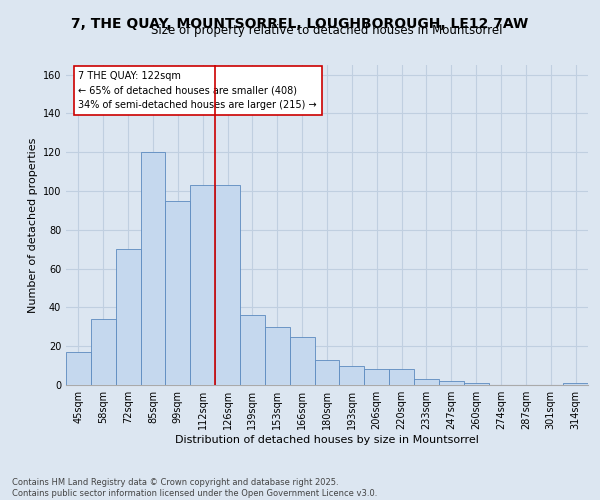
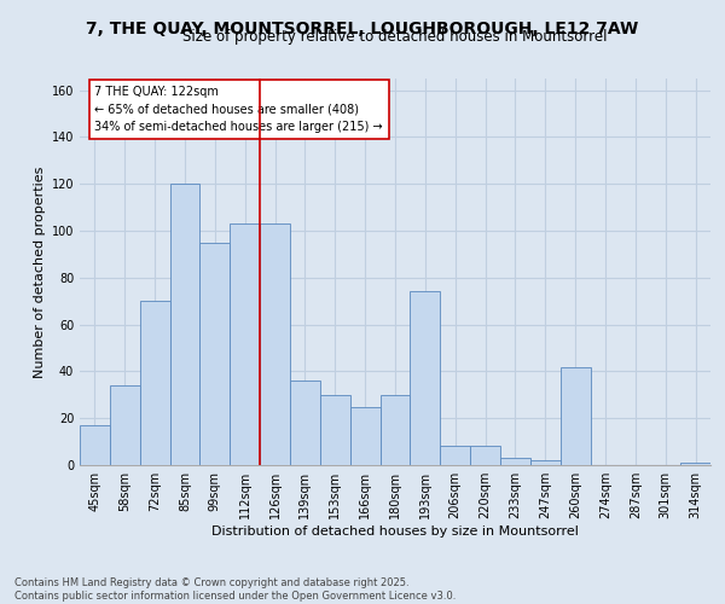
180sqm: 13 -> 30
193sqm: 10 -> 74
260sqm: 1 -> 42
